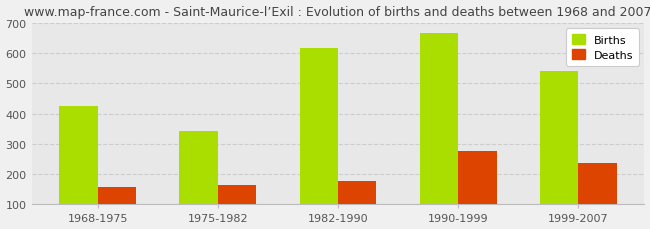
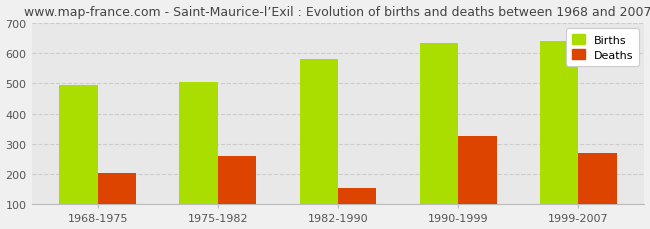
Births/1968-1975: 425 -> 495
Deaths/1968-1975: 158 -> 205
Births/1975-1982: 342 -> 505
Deaths/1975-1982: 163 -> 260
Births/1982-1990: 617 -> 580
Deaths/1982-1990: 178 -> 155
Births/1990-1999: 665 -> 635
Deaths/1990-1999: 276 -> 325
Births/1999-2007: 542 -> 640
Deaths/1999-2007: 237 -> 270
